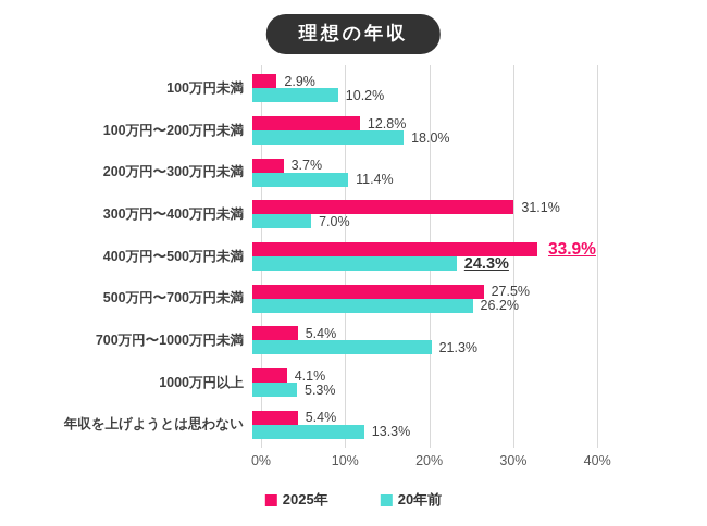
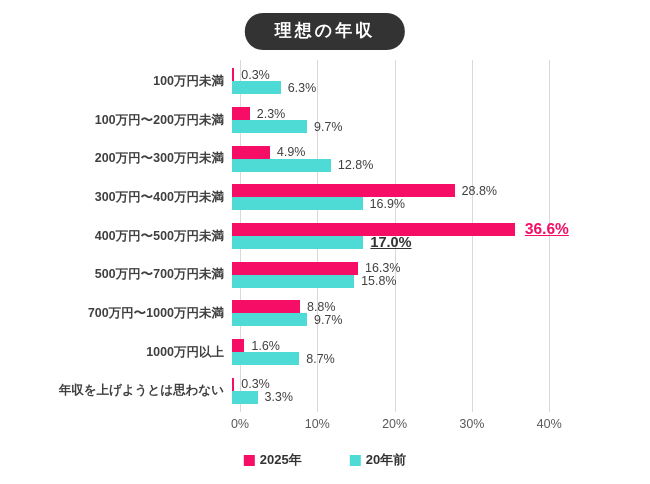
2025年/100万円未満: 2.9% -> 0.3%
20年前/100万円未満: 10.2% -> 6.3%
2025年/100万円〜200万円未満: 12.8% -> 2.3%
20年前/100万円〜200万円未満: 18.0% -> 9.7%
2025年/200万円〜300万円未満: 3.7% -> 4.9%
20年前/200万円〜300万円未満: 11.4% -> 12.8%
2025年/300万円〜400万円未満: 31.1% -> 28.8%
20年前/300万円〜400万円未満: 7.0% -> 16.9%
2025年/400万円〜500万円未満: 33.9% -> 36.6%
20年前/400万円〜500万円未満: 24.3% -> 17.0%
2025年/500万円〜700万円未満: 27.5% -> 16.3%
20年前/500万円〜700万円未満: 26.2% -> 15.8%
2025年/700万円〜1000万円未満: 5.4% -> 8.8%
20年前/700万円〜1000万円未満: 21.3% -> 9.7%
2025年/1000万円以上: 4.1% -> 1.6%
20年前/1000万円以上: 5.3% -> 8.7%
2025年/年収を上げようとは思わない: 5.4% -> 0.3%
20年前/年収を上げようとは思わない: 13.3% -> 3.3%
